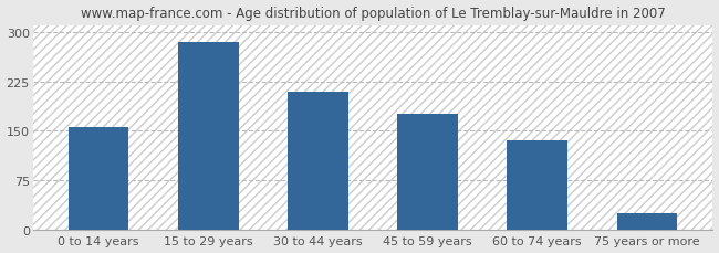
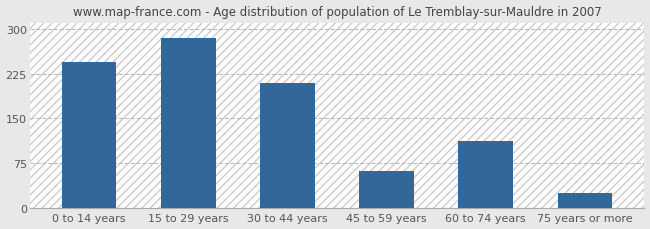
0 to 14 years: 155 -> 244
45 to 59 years: 175 -> 62
60 to 74 years: 135 -> 112
